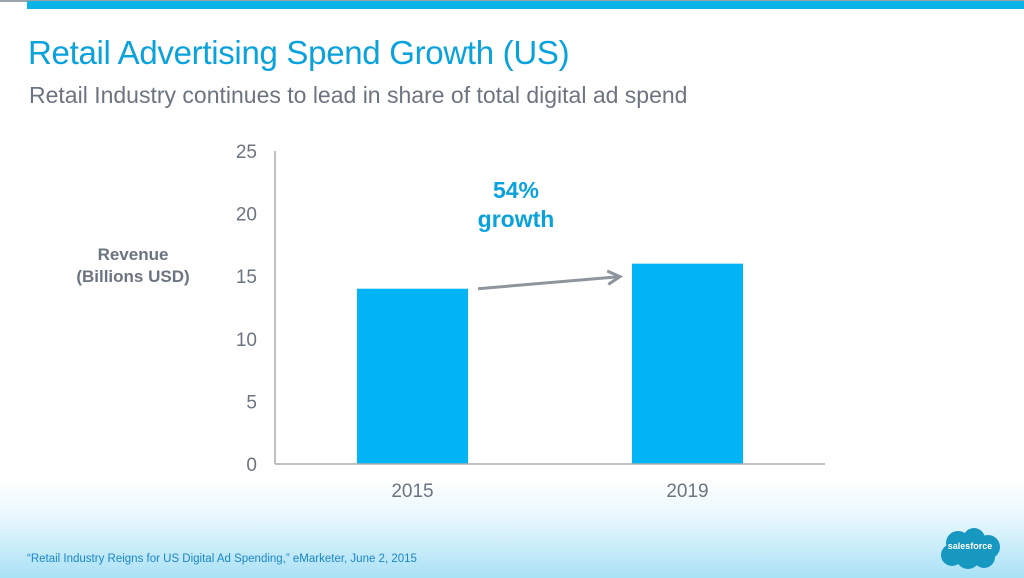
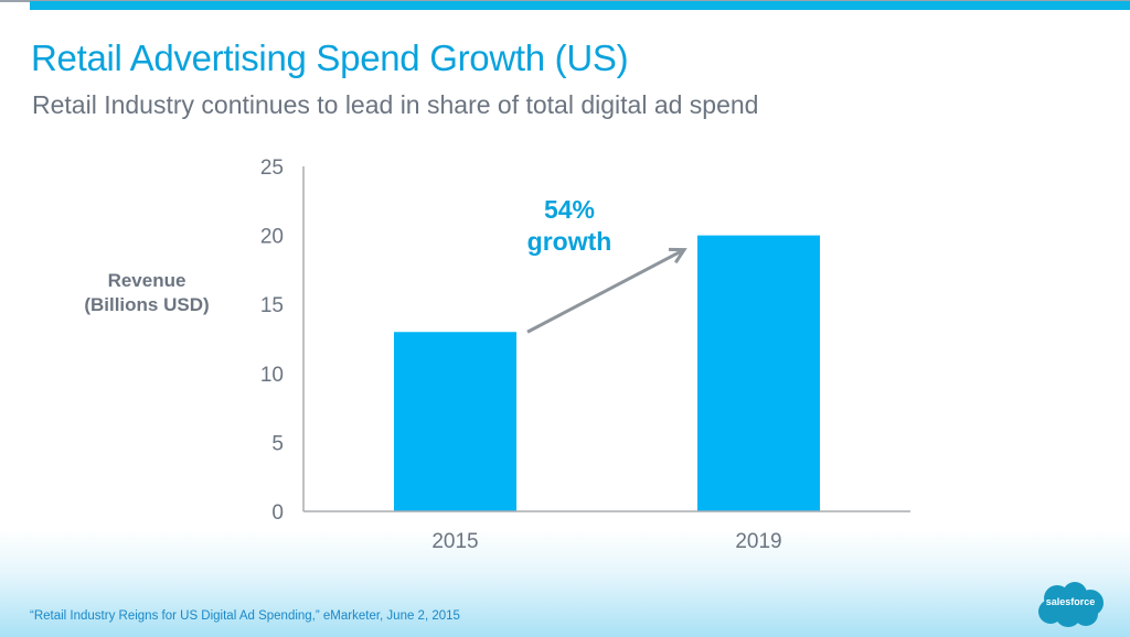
2015: 14 -> 13
2019: 16 -> 20
